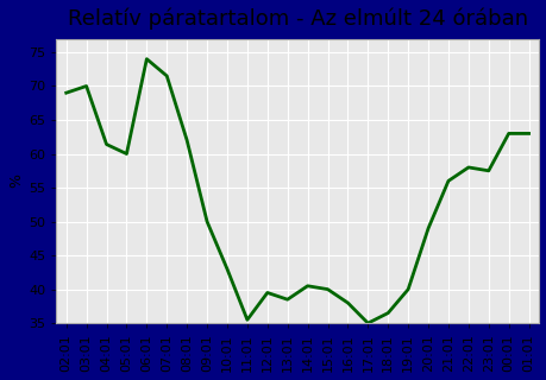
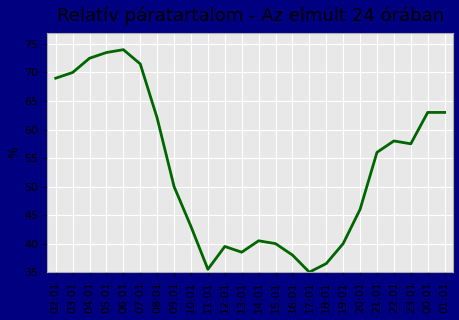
04:01: 61.4 -> 72.5
05:01: 60.0 -> 73.5
20:01: 49.0 -> 46.0
